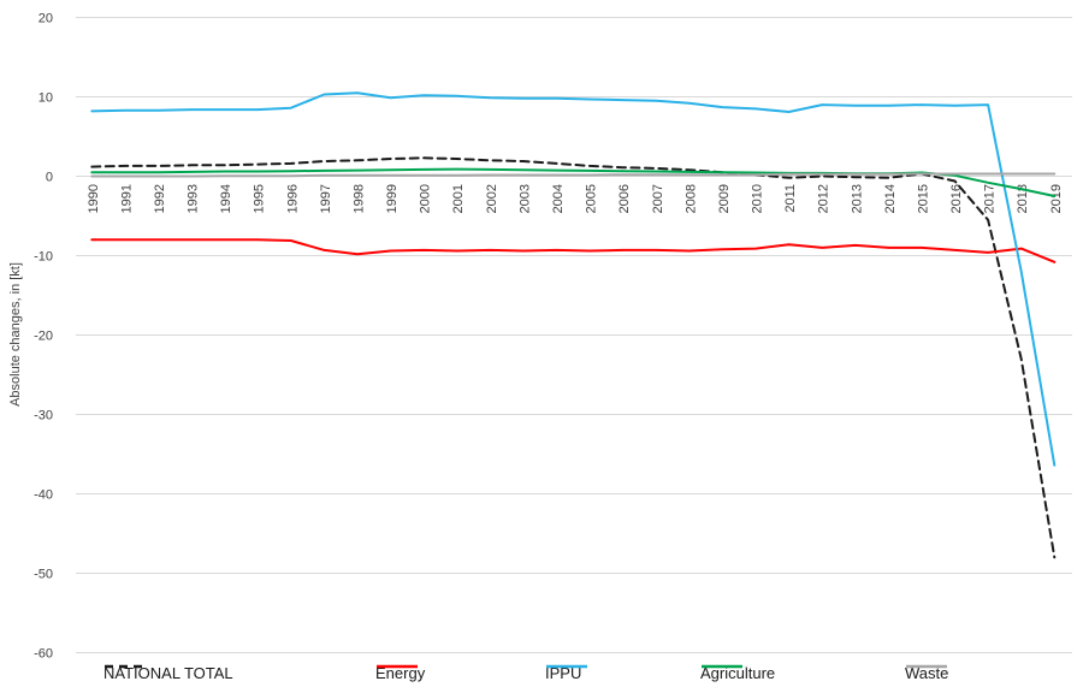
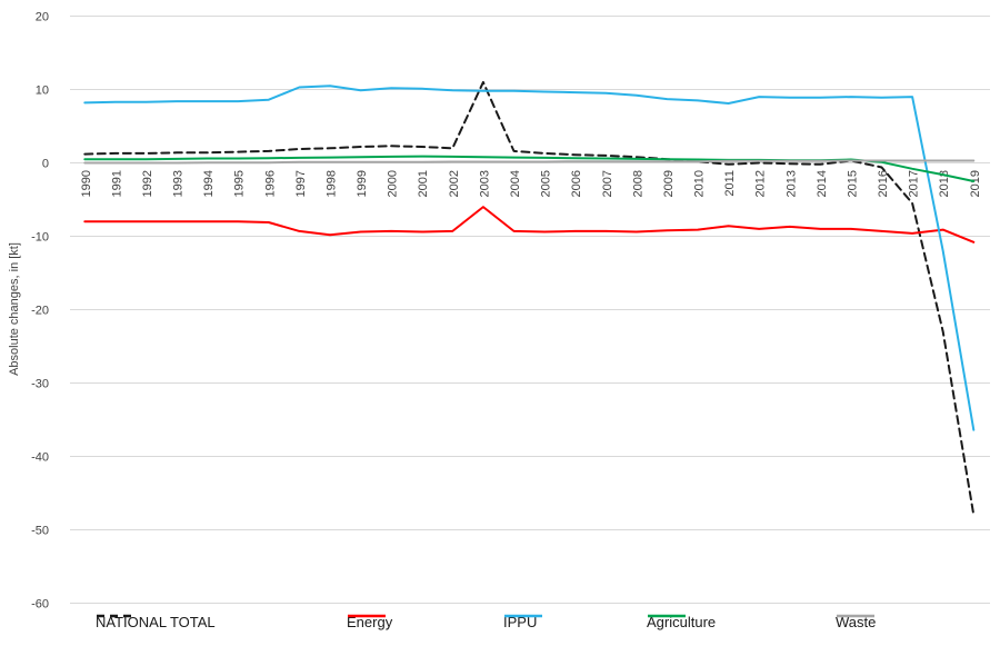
NATIONAL TOTAL/2003: 2 -> 11
Energy/2003: -9 -> -6
